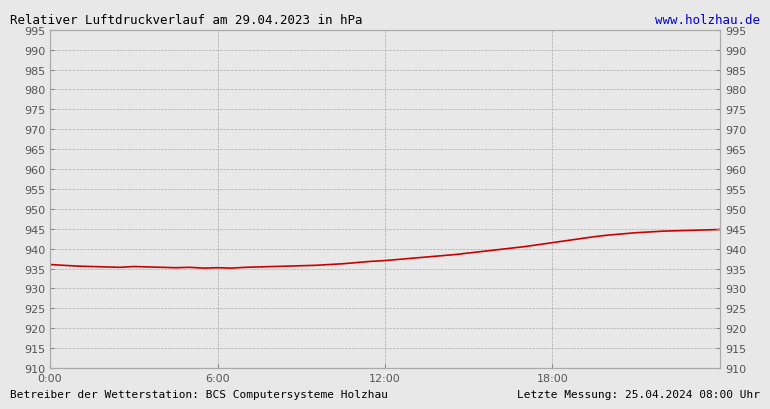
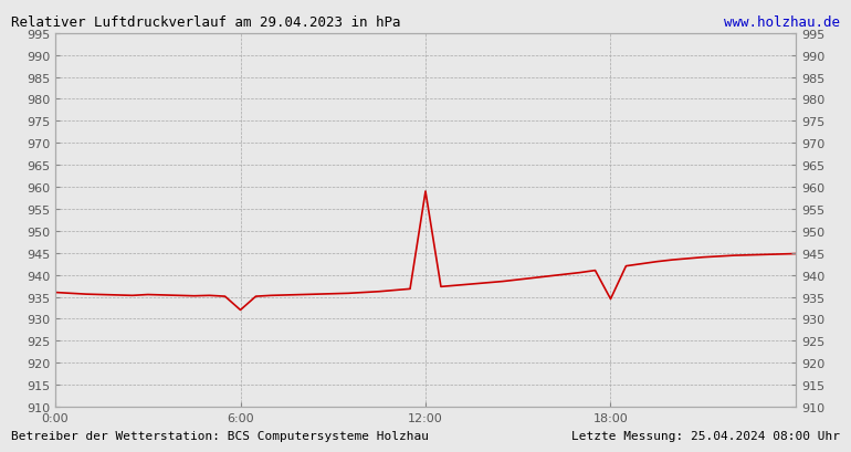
6:00: 935.2 -> 932.0
12:00: 937.0 -> 959.0
18:00: 941.5 -> 934.5
